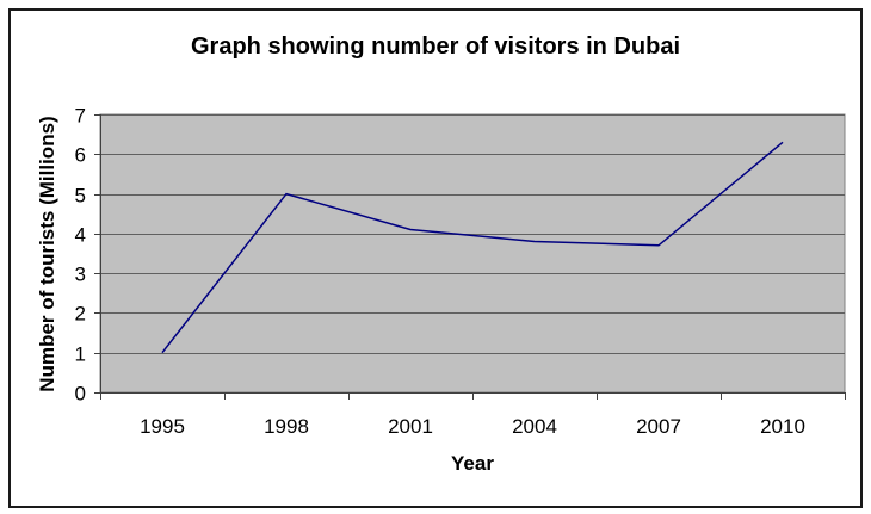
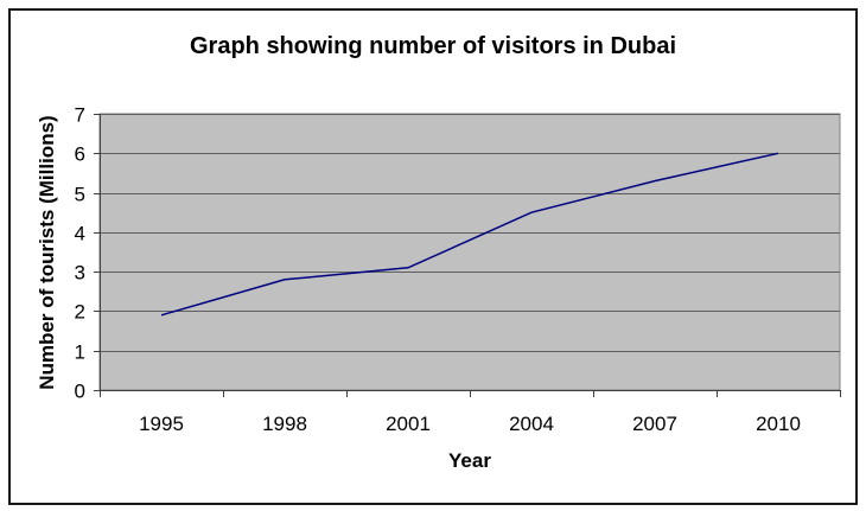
1995: 1.0 -> 1.9
1998: 5.0 -> 2.8
2001: 4.1 -> 3.1
2004: 3.8 -> 4.5
2007: 3.7 -> 5.3
2010: 6.3 -> 6.0
